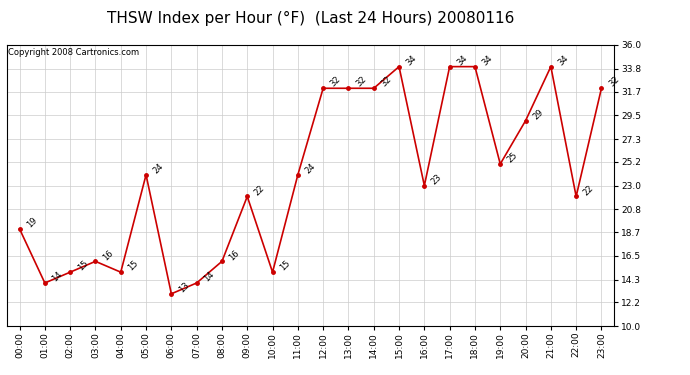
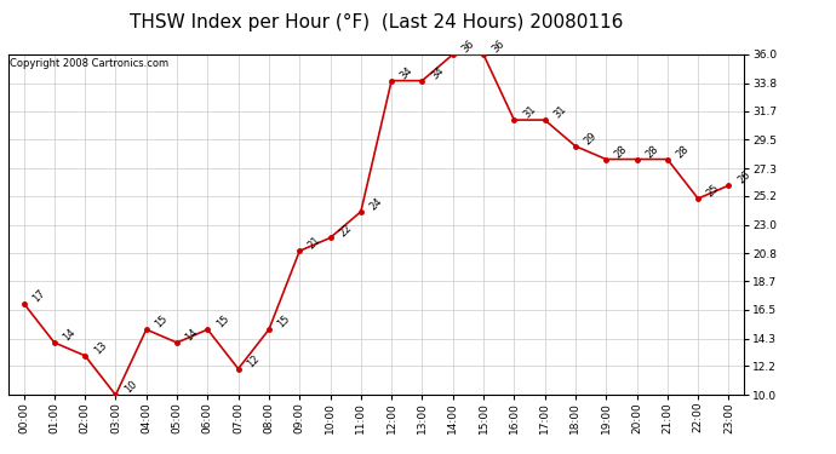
00:00: 19 -> 17
02:00: 15 -> 13
03:00: 16 -> 10
05:00: 24 -> 14
06:00: 13 -> 15
07:00: 14 -> 12
08:00: 16 -> 15
09:00: 22 -> 21
10:00: 15 -> 22
12:00: 32 -> 34
13:00: 32 -> 34
14:00: 32 -> 36
15:00: 34 -> 36
16:00: 23 -> 31
17:00: 34 -> 31
18:00: 34 -> 29
19:00: 25 -> 28
20:00: 29 -> 28
21:00: 34 -> 28
22:00: 22 -> 25
23:00: 32 -> 26
